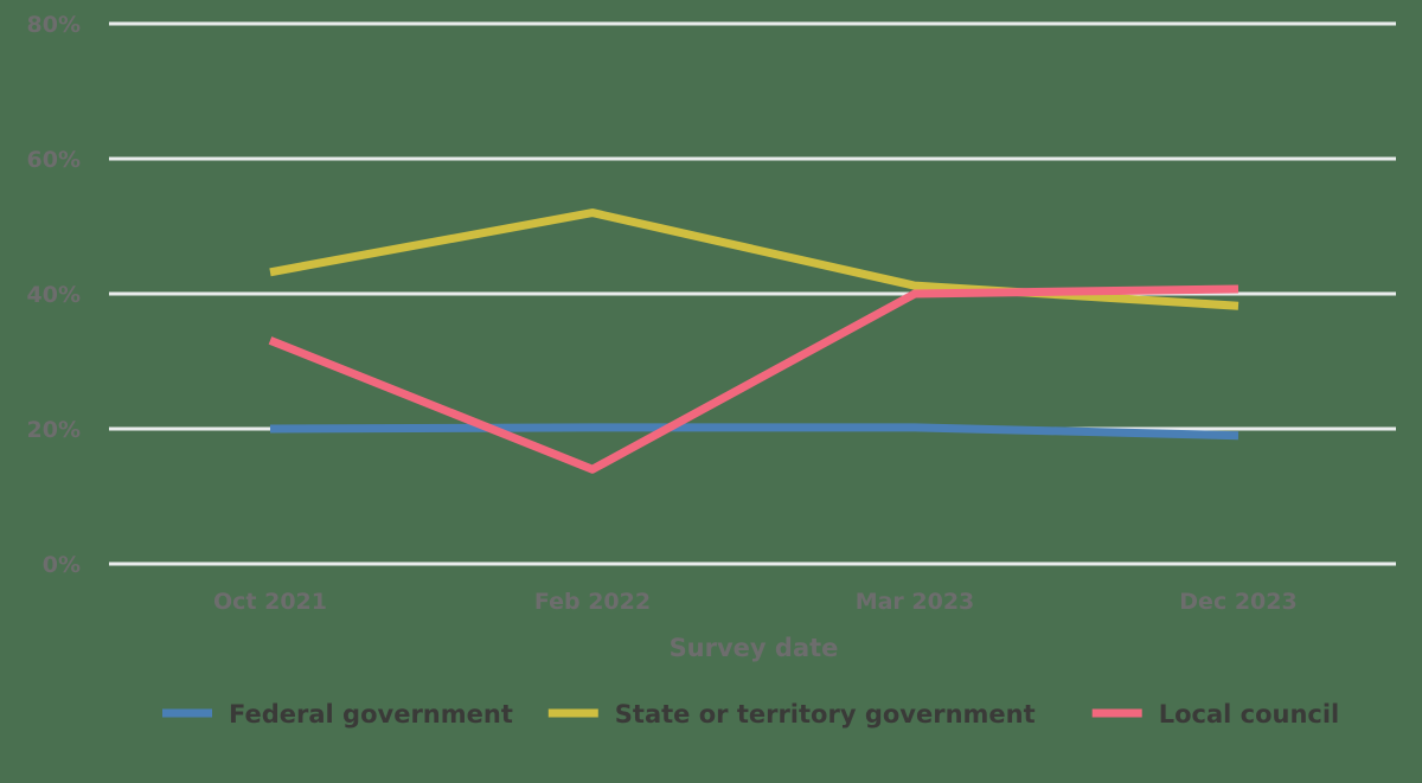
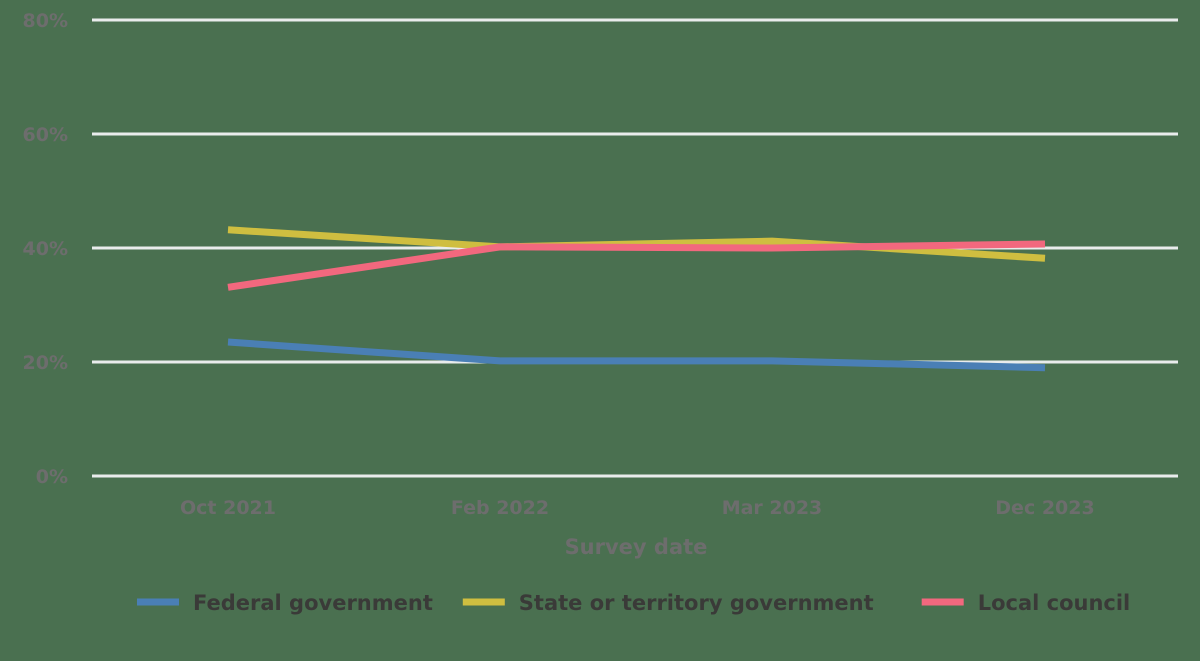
Federal government/Oct 2021: 20% -> 24%
State or territory government/Feb 2022: 52% -> 40%
Local council/Feb 2022: 14% -> 40%
